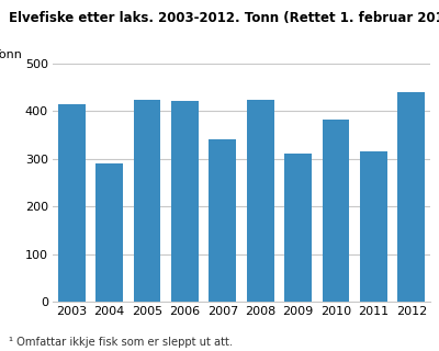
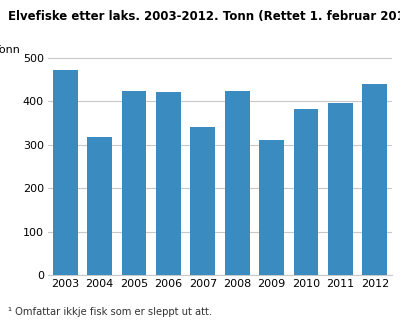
2003: 415 -> 472
2004: 290 -> 318
2011: 315 -> 395
